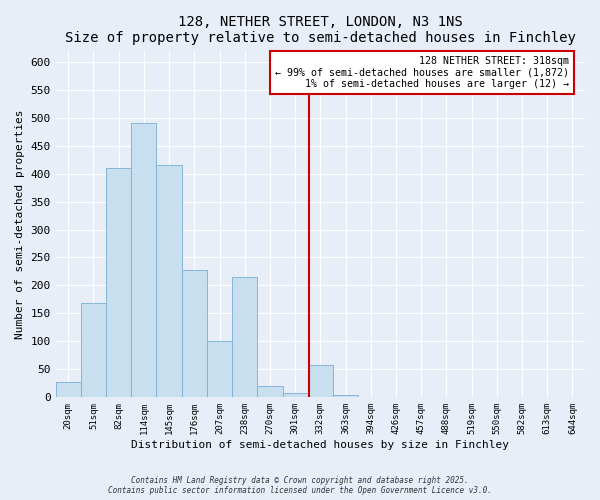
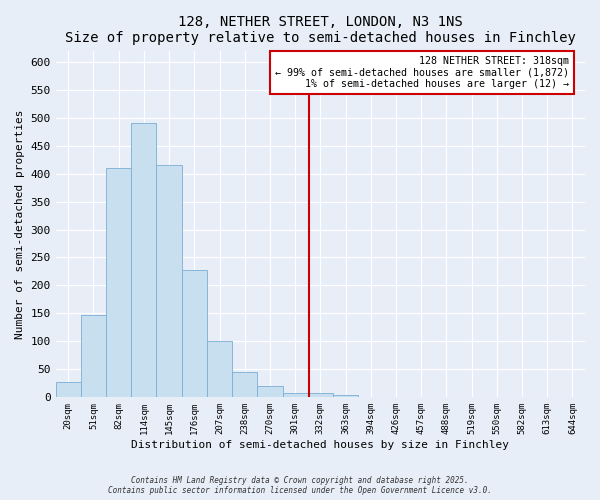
51sqm: 168 -> 147
238sqm: 216 -> 46
332sqm: 58 -> 7
